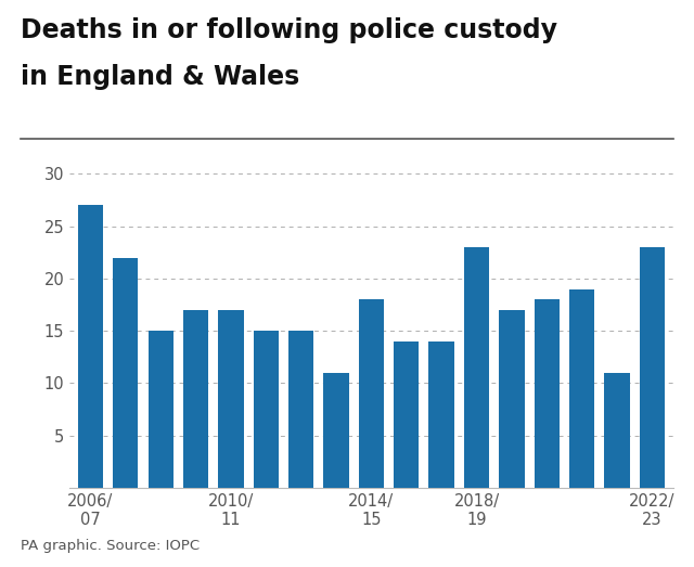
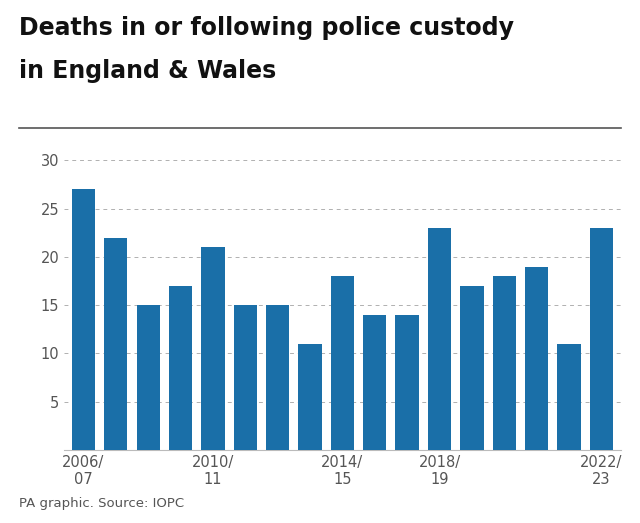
2010/ 11: 17 -> 21
